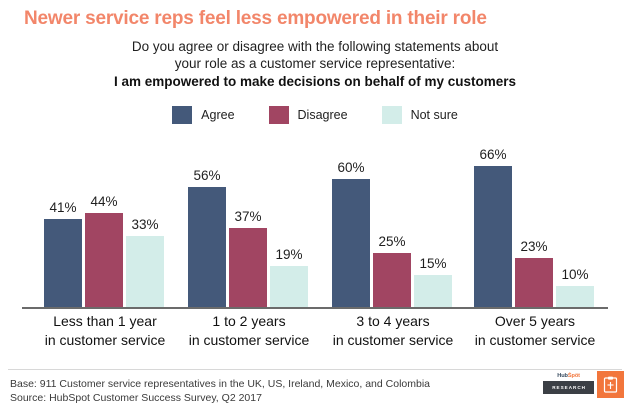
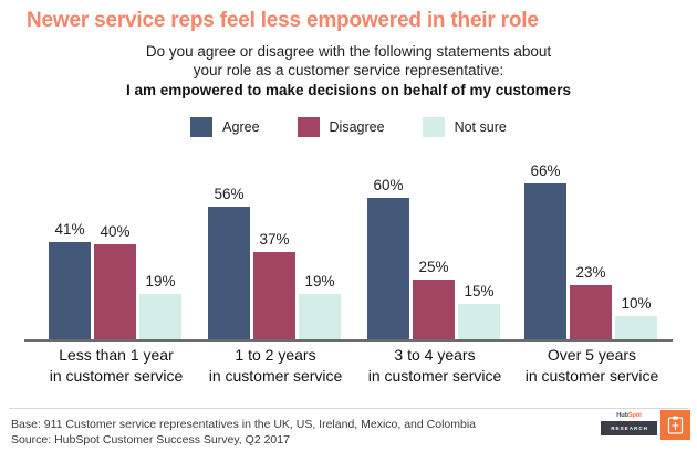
Disagree/Less than 1 year in customer service: 44% -> 40%
Not sure/Less than 1 year in customer service: 33% -> 19%
